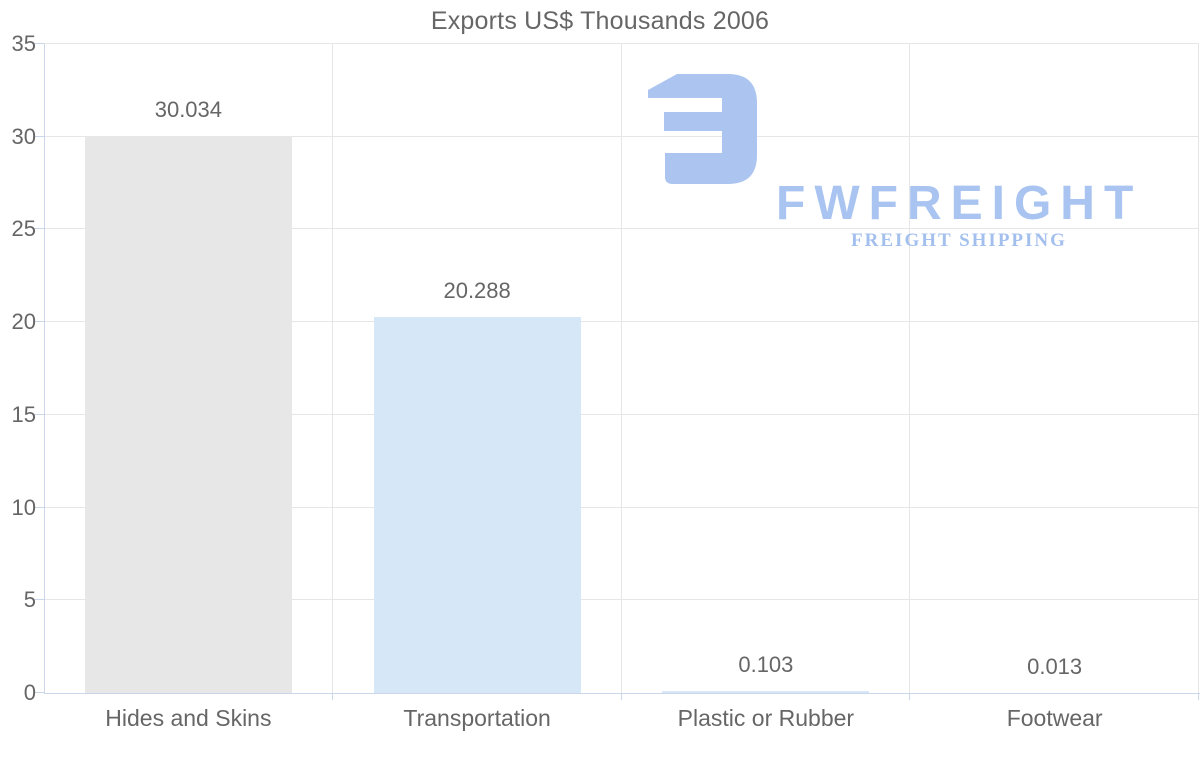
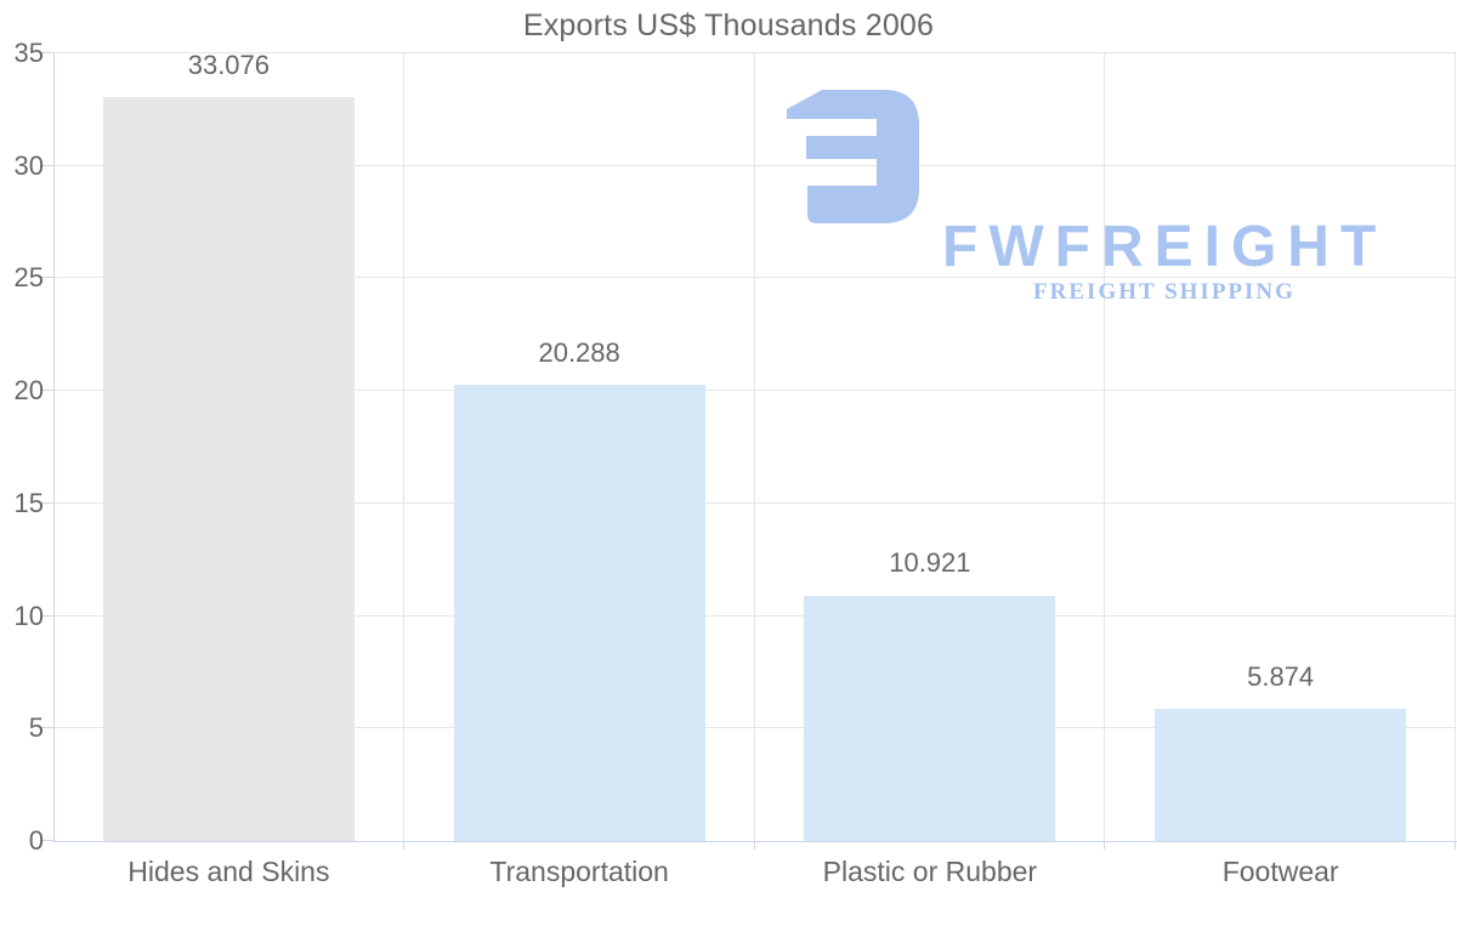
Hides and Skins: 30.034 -> 33.076
Plastic or Rubber: 0.103 -> 10.921
Footwear: 0.013 -> 5.874
